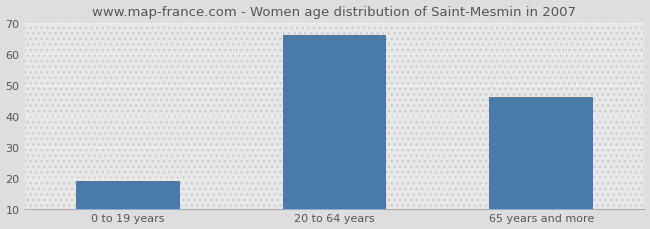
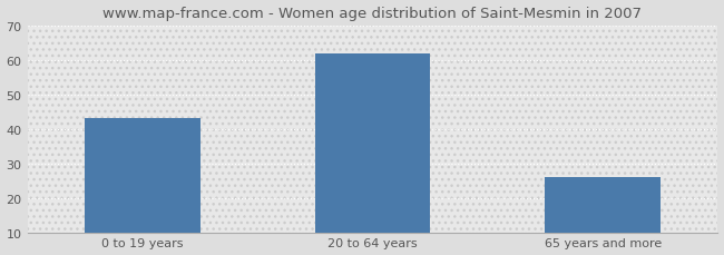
0 to 19 years: 19 -> 43
20 to 64 years: 66 -> 62
65 years and more: 46 -> 26
